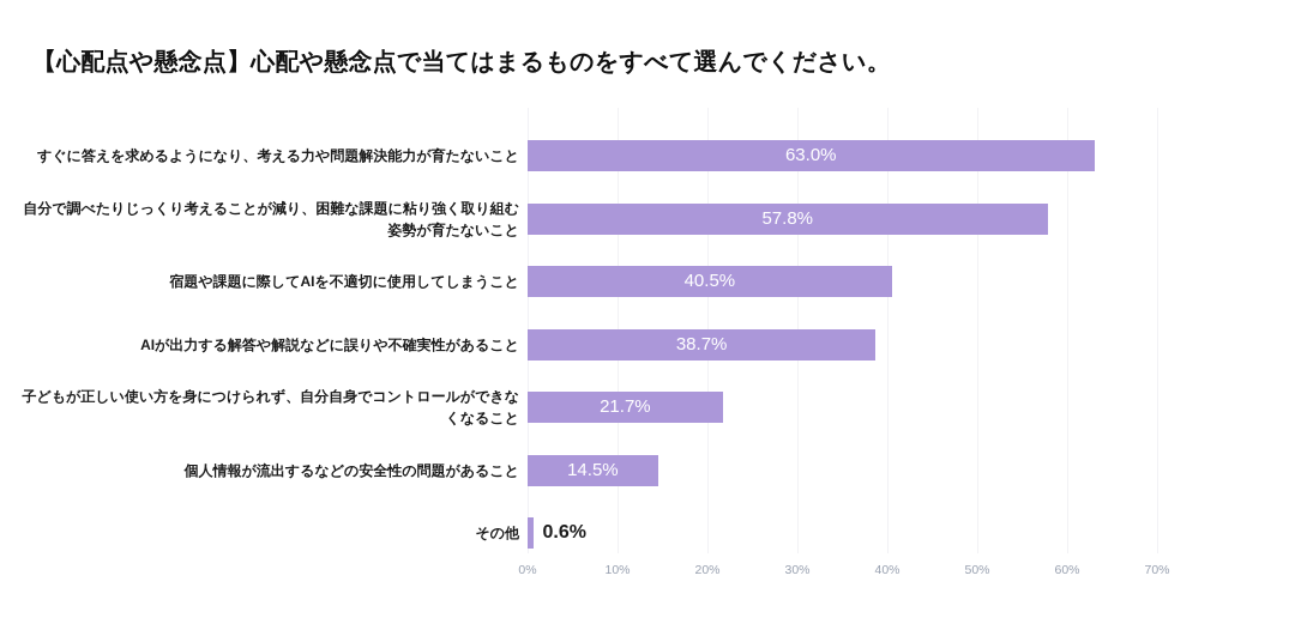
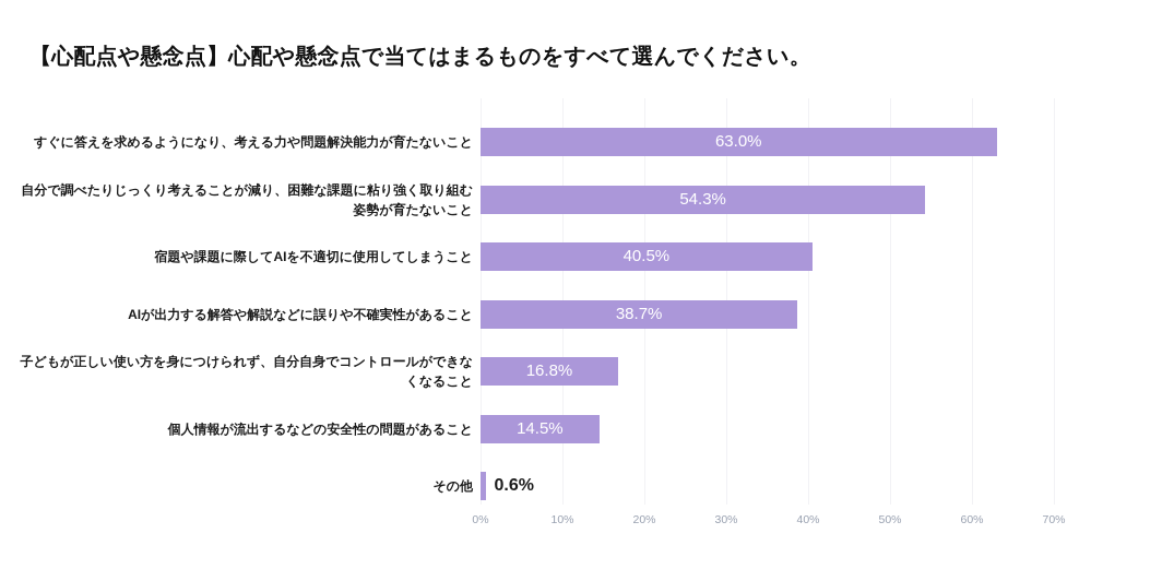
自分で調べたりじっくり考えることが減り、困難な課題に粘り強く取り組む姿勢が育たないこと: 57.8% -> 54.3%
子どもが正しい使い方を身につけられず、自分自身でコントロールができなくなること: 21.7% -> 16.8%
